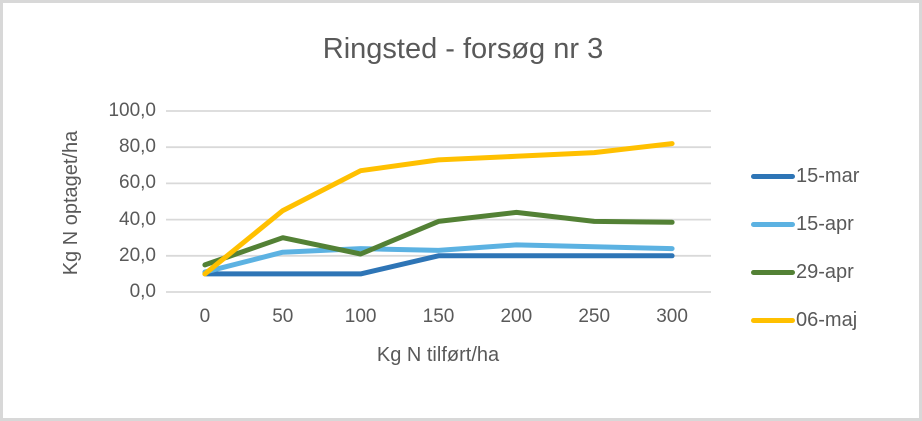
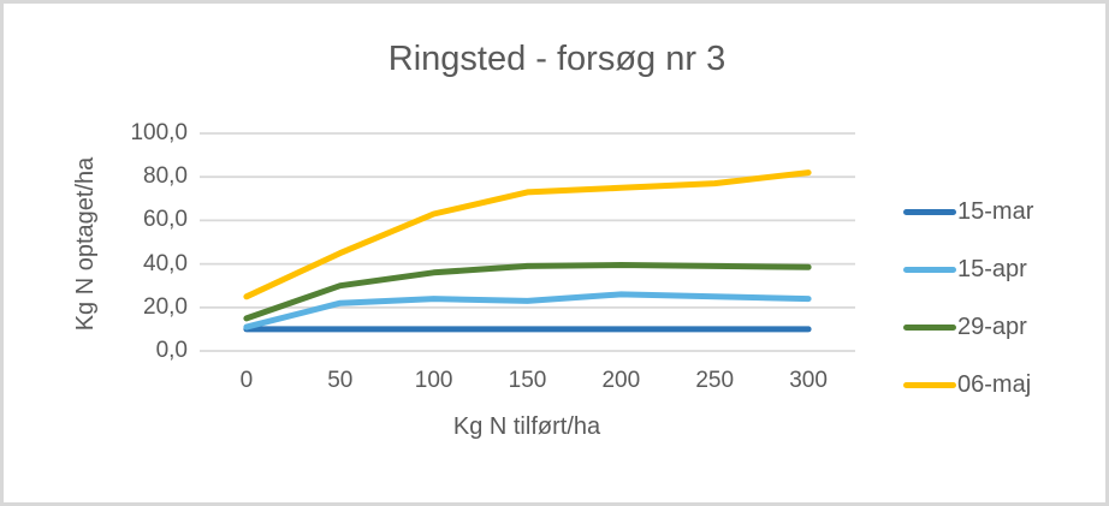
06-maj/0: 10 -> 25
29-apr/100: 21 -> 36
06-maj/100: 67 -> 63
15-mar/150: 20 -> 10
15-mar/200: 20 -> 10
29-apr/200: 44 -> 40
15-mar/250: 20 -> 10
15-mar/300: 20 -> 10
